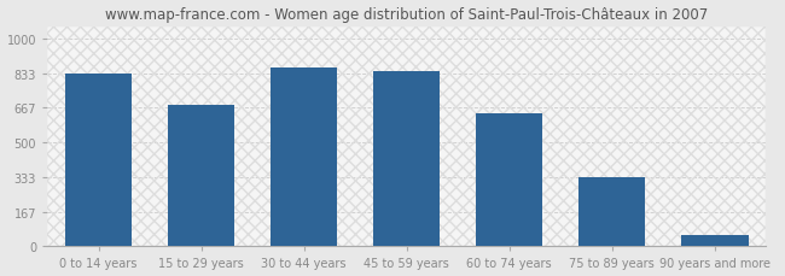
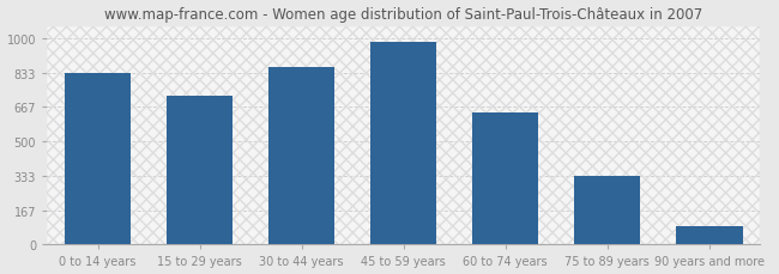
15 to 29 years: 680 -> 720
45 to 59 years: 840 -> 980
90 years and more: 60 -> 90
